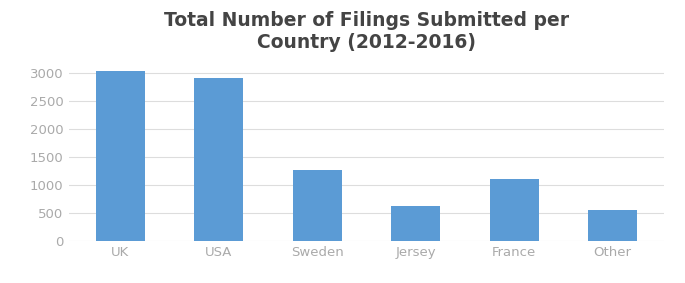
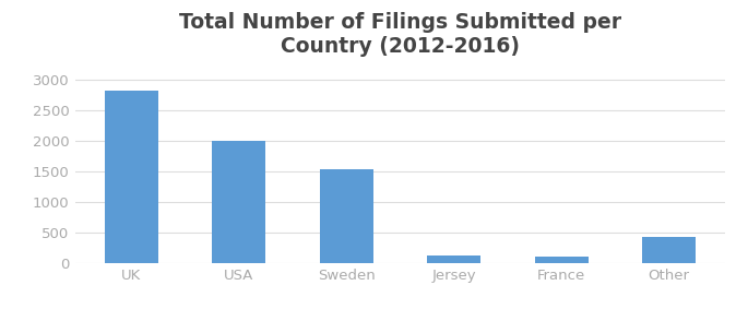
UK: 3040 -> 2820
USA: 2920 -> 2010
Sweden: 1260 -> 1530
Jersey: 620 -> 120
France: 1100 -> 100
Other: 540 -> 430
